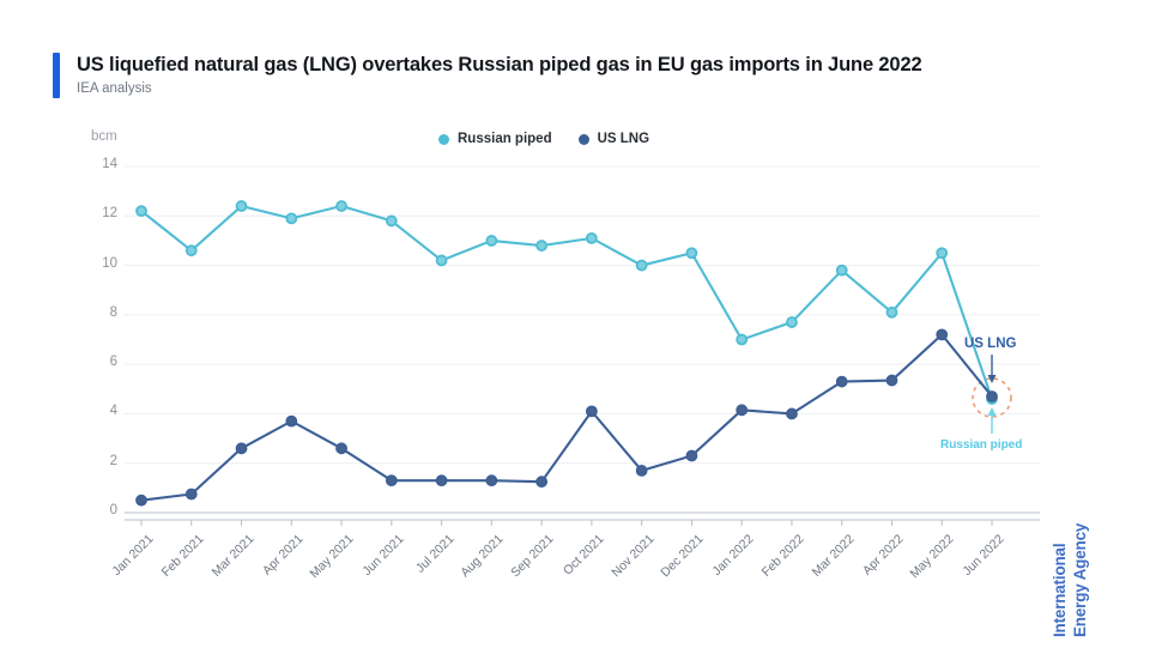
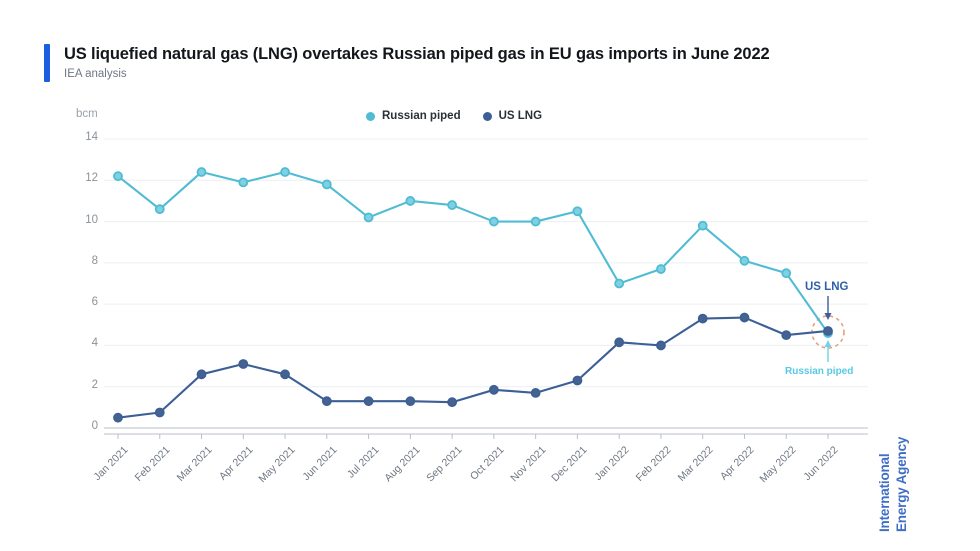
US LNG/Apr 2021: 3.7 -> 3.1
Russian piped/Oct 2021: 11.1 -> 10.0
US LNG/Oct 2021: 4.1 -> 1.9
Russian piped/May 2022: 10.5 -> 7.5
US LNG/May 2022: 7.2 -> 4.5
